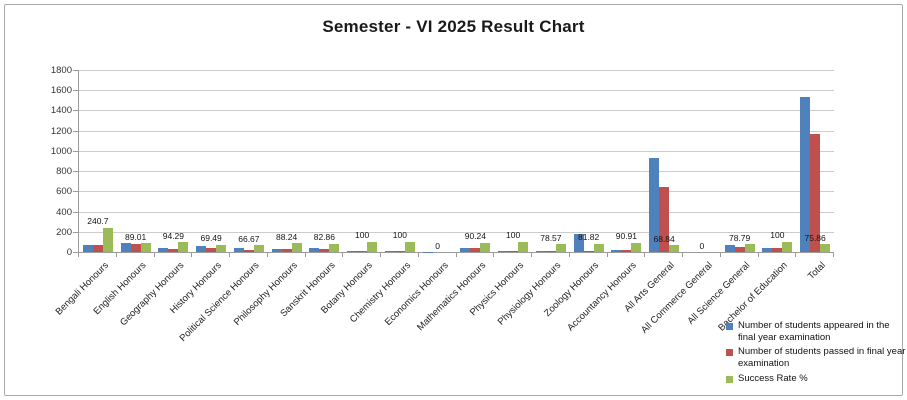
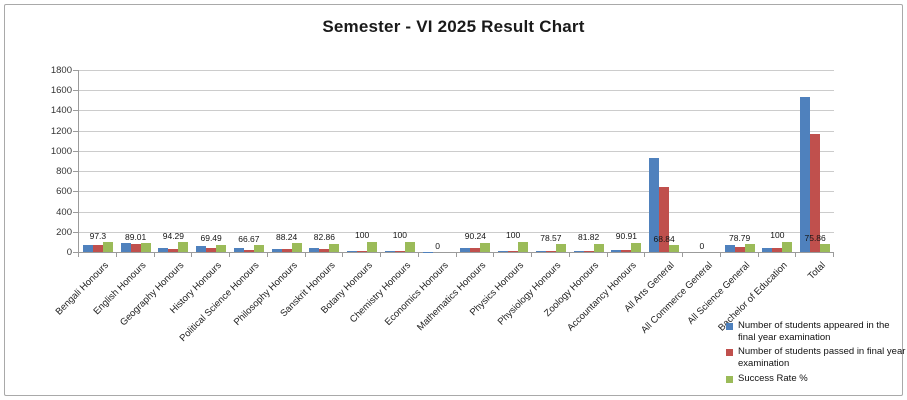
Success Rate %/Bengali Honours: 240.7 -> 97.3
Number of students appeared in the final year examination/Zoology Honours: 180 -> 10
